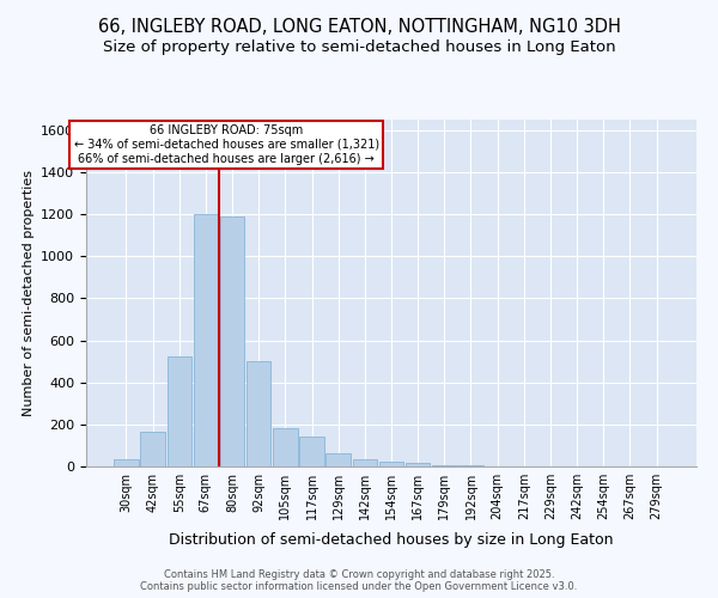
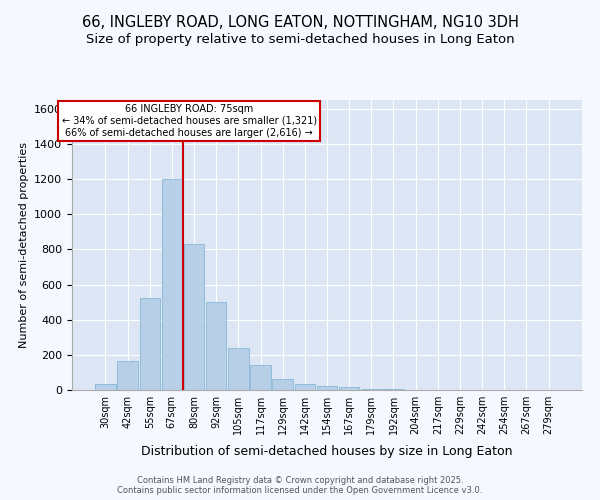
80sqm: 1190 -> 830
105sqm: 180 -> 240
